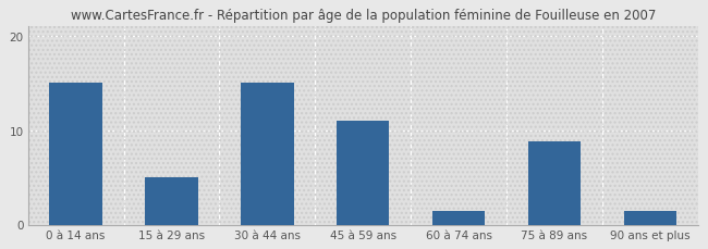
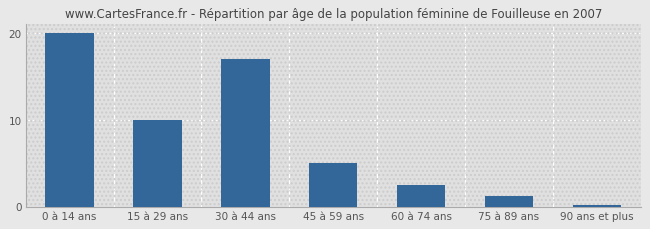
0 à 14 ans: 15.0 -> 20.0
15 à 29 ans: 5.0 -> 10.0
30 à 44 ans: 15.0 -> 17.0
45 à 59 ans: 11.0 -> 5.0
60 à 74 ans: 1.4 -> 2.5
75 à 89 ans: 8.8 -> 1.2
90 ans et plus: 1.4 -> 0.2
